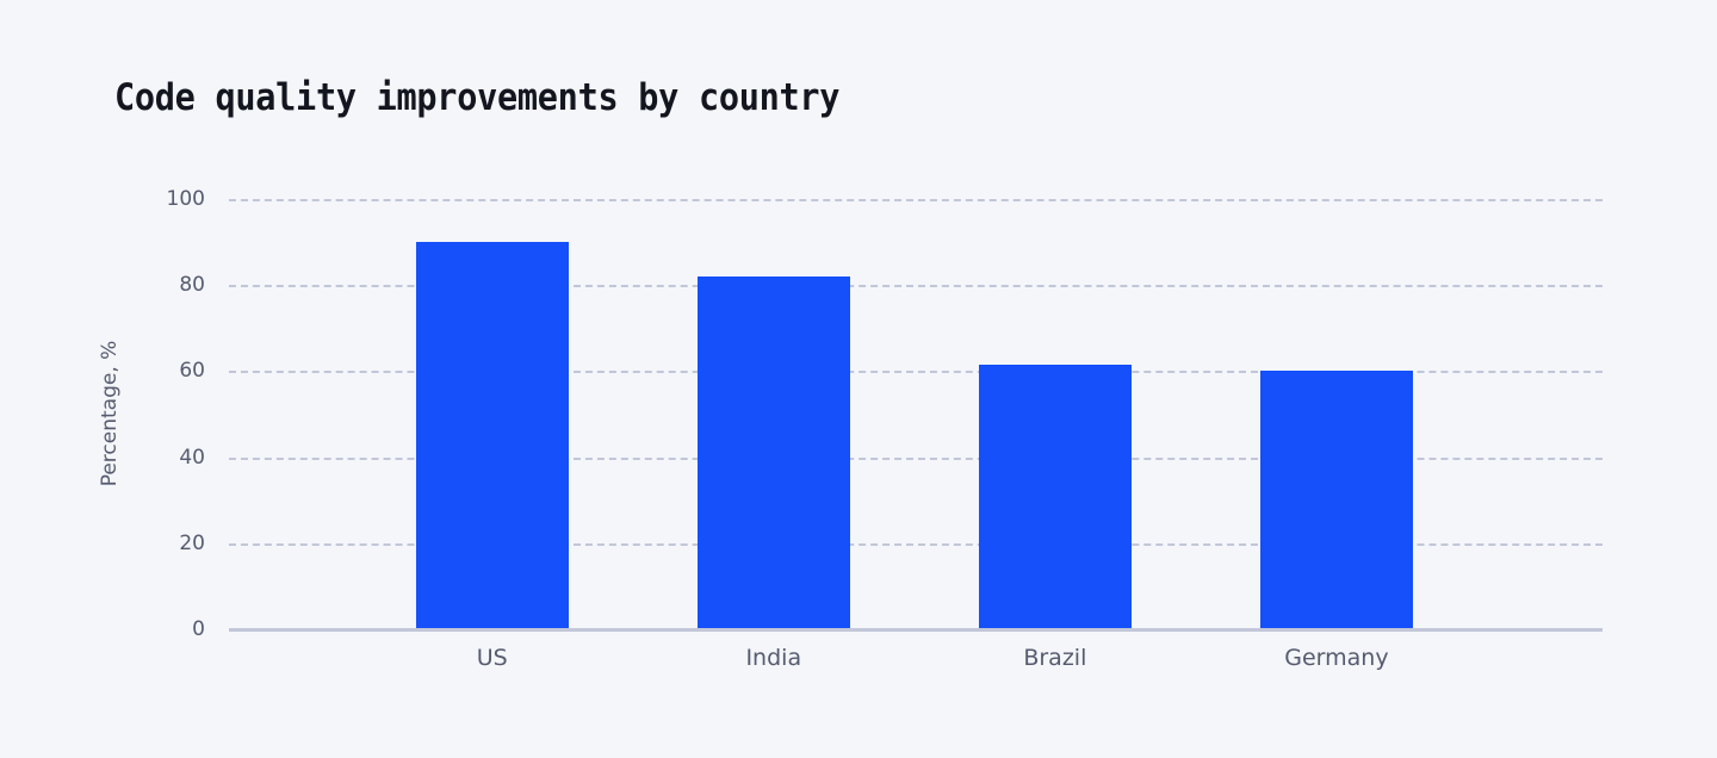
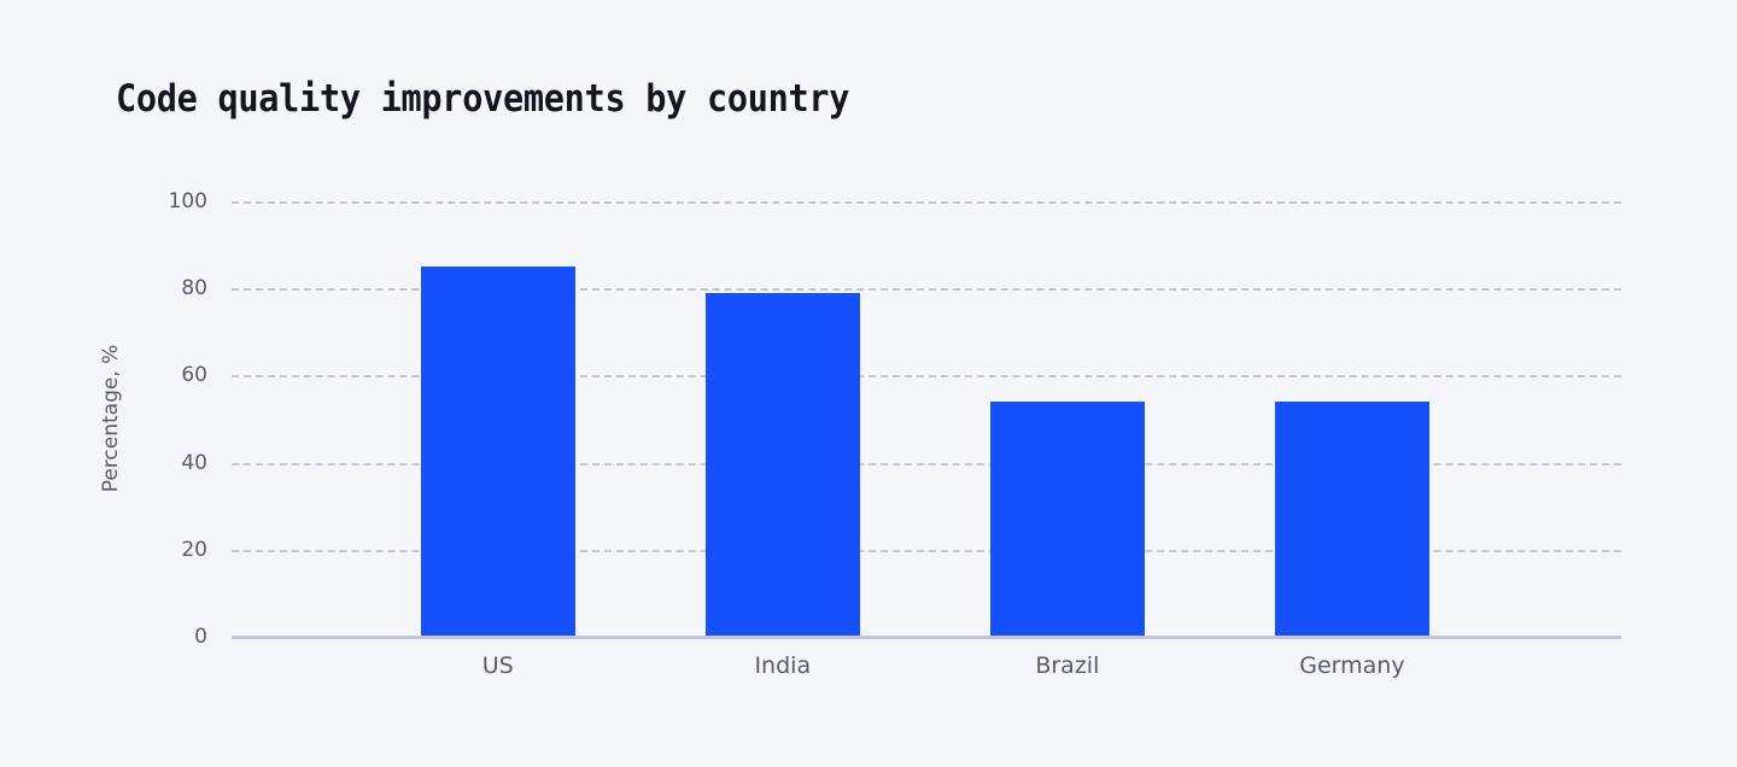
US: 90 -> 85
India: 82 -> 79
Brazil: 62 -> 54
Germany: 60 -> 54
